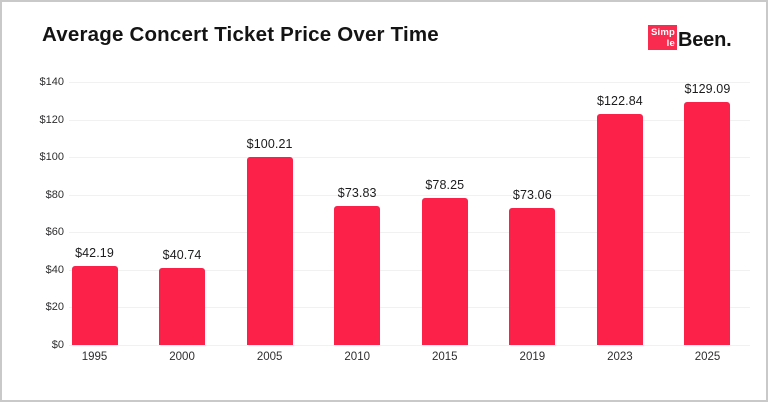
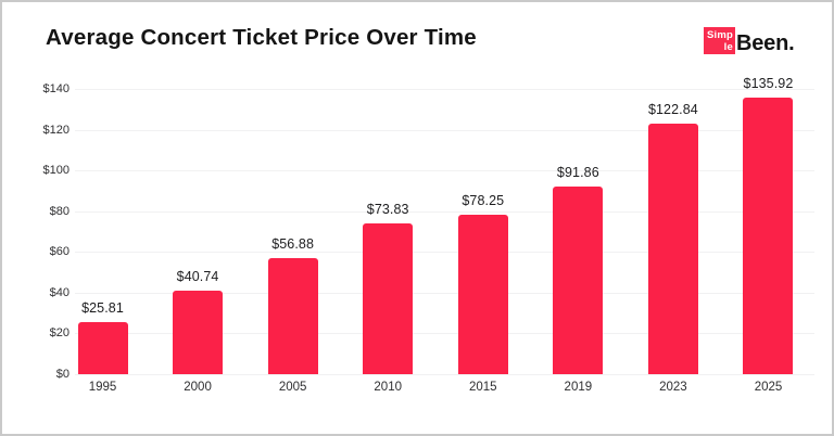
1995: $42.19 -> $25.81
2005: $100.21 -> $56.88
2019: $73.06 -> $91.86
2025: $129.09 -> $135.92
